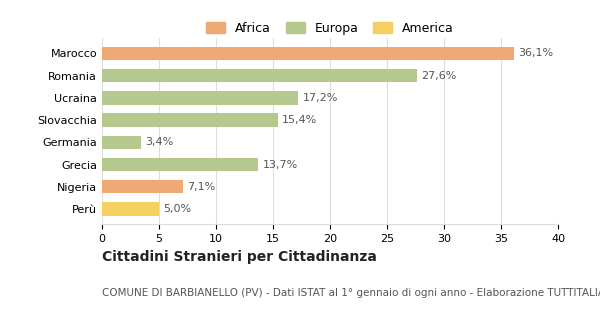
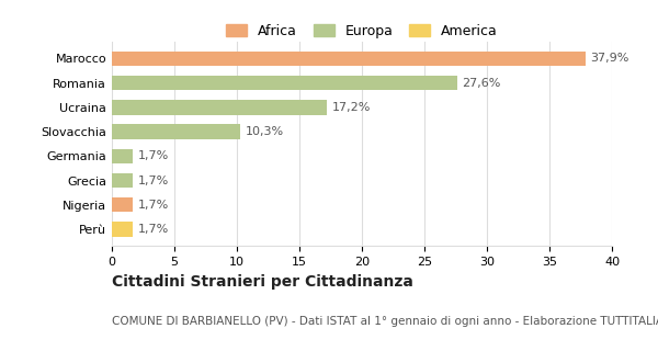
Marocco: 36,1% -> 37,9%
Slovacchia: 15,4% -> 10,3%
Germania: 3,4% -> 1,7%
Grecia: 13,7% -> 1,7%
Nigeria: 7,1% -> 1,7%
Perù: 5,0% -> 1,7%
